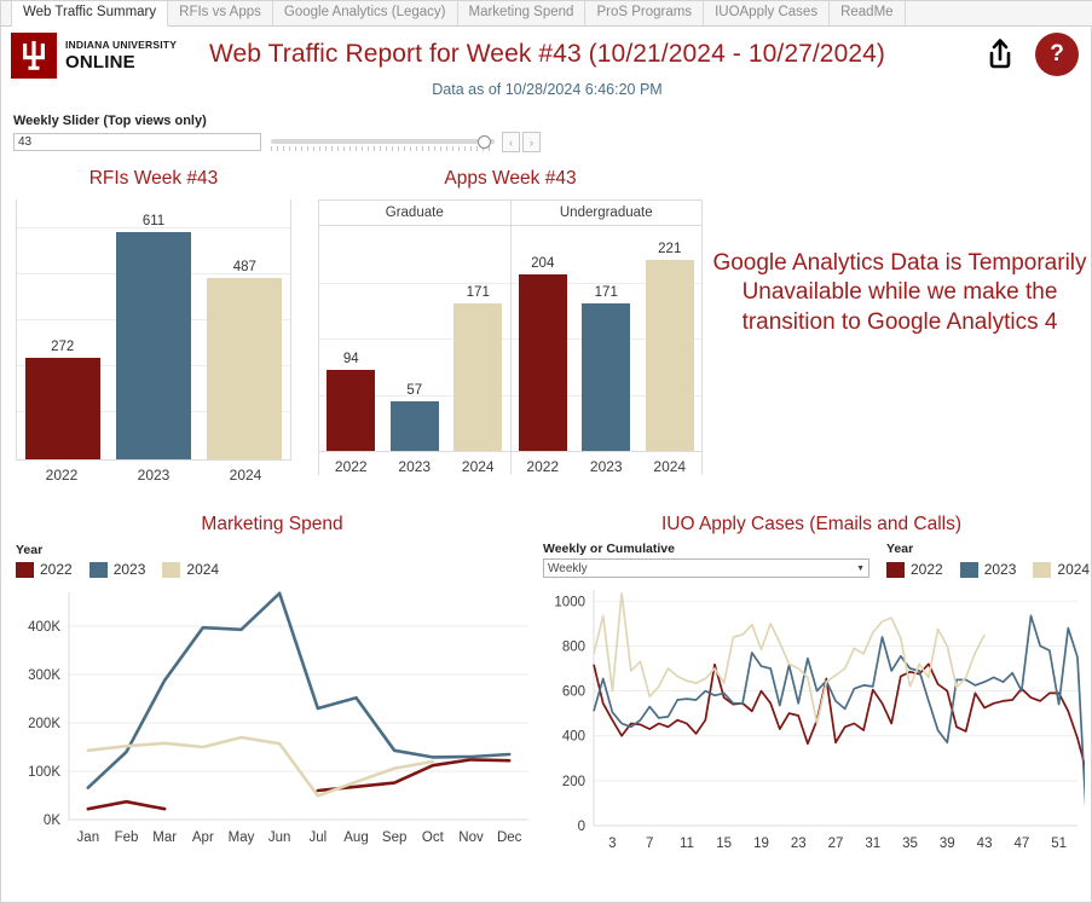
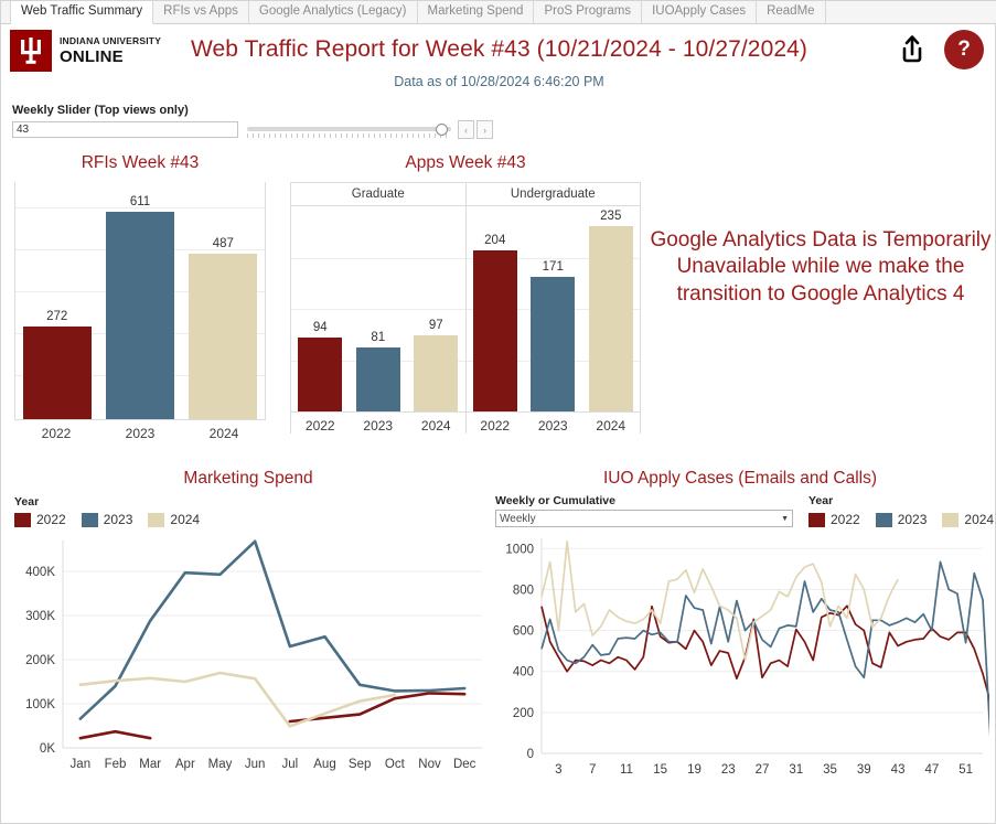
Apps Week #43/Graduate/2023: 57 -> 81
Apps Week #43/Graduate/2024: 171 -> 97
Apps Week #43/Undergraduate/2024: 221 -> 235
